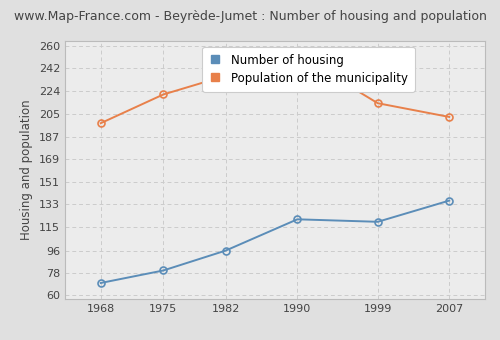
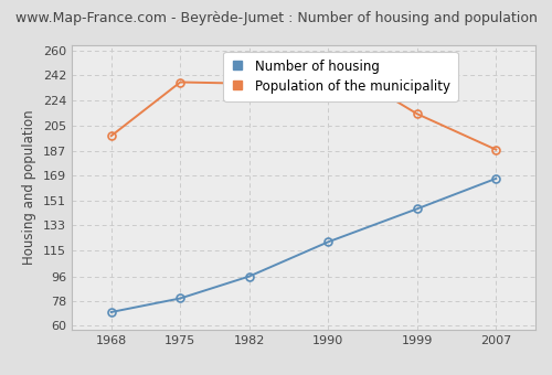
Population of the municipality/1975: 221 -> 237
Number of housing/1999: 119 -> 145
Number of housing/2007: 136 -> 167
Population of the municipality/2007: 203 -> 188
